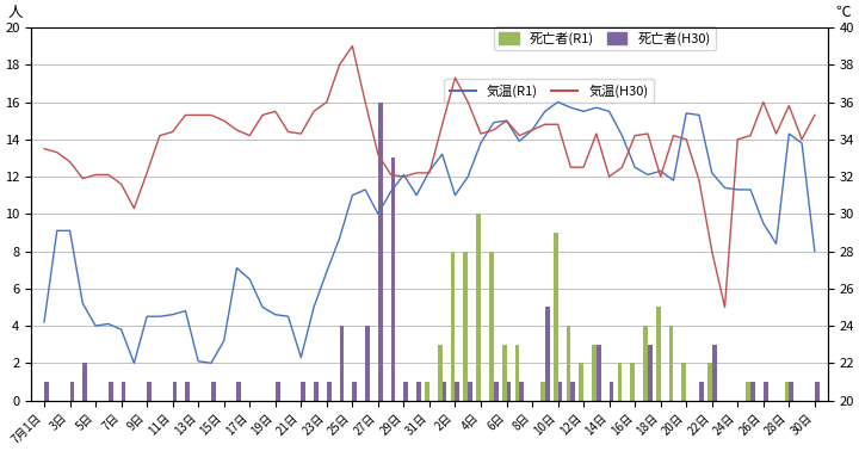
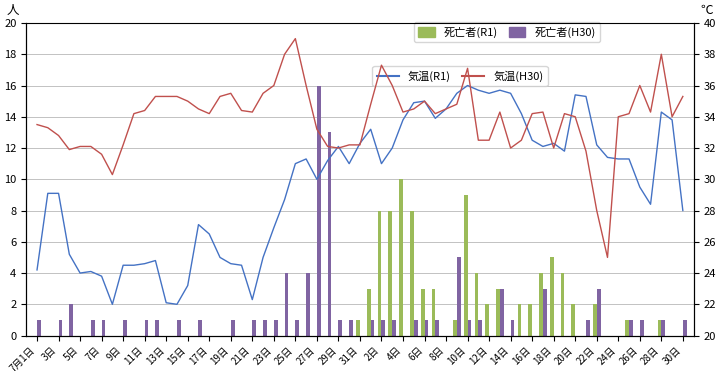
気温(H30)/10日: 34.8 -> 37.1
気温(H30)/28日: 35.8 -> 38.0
